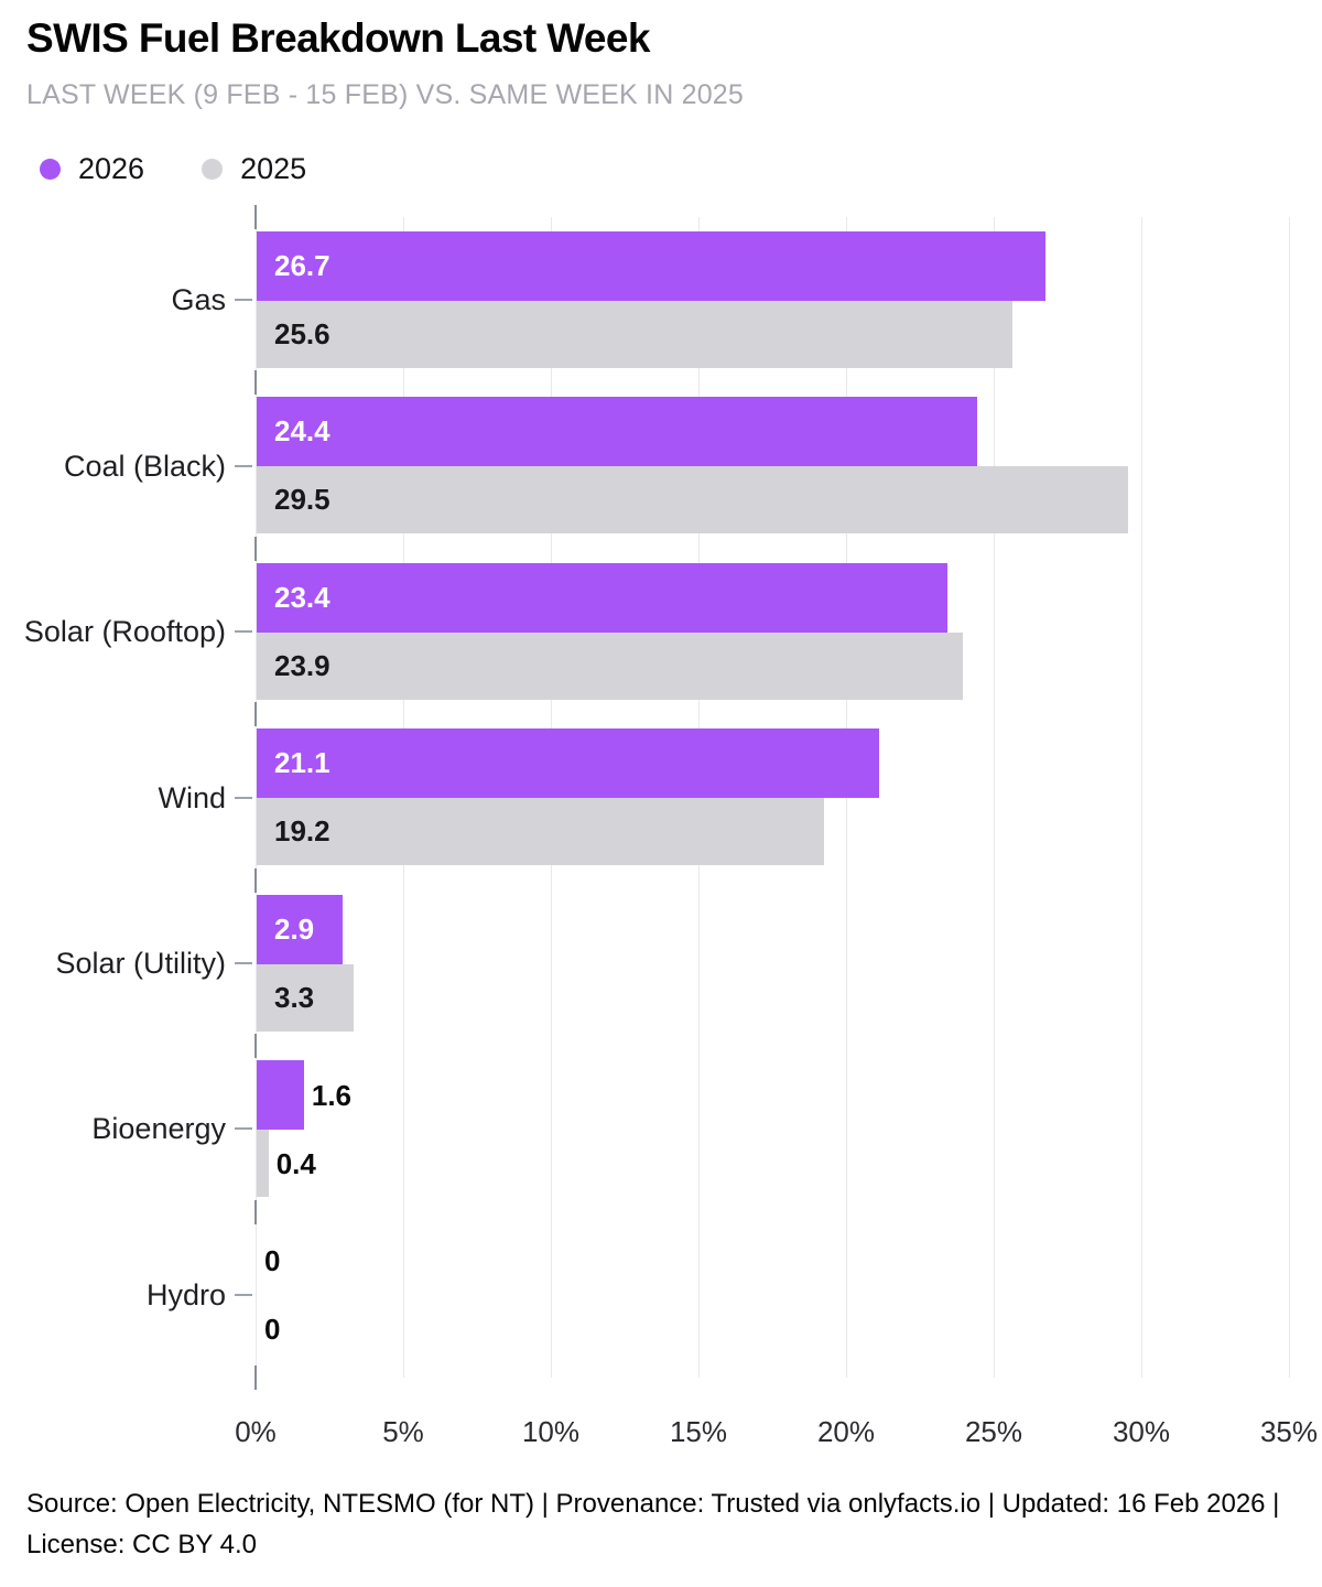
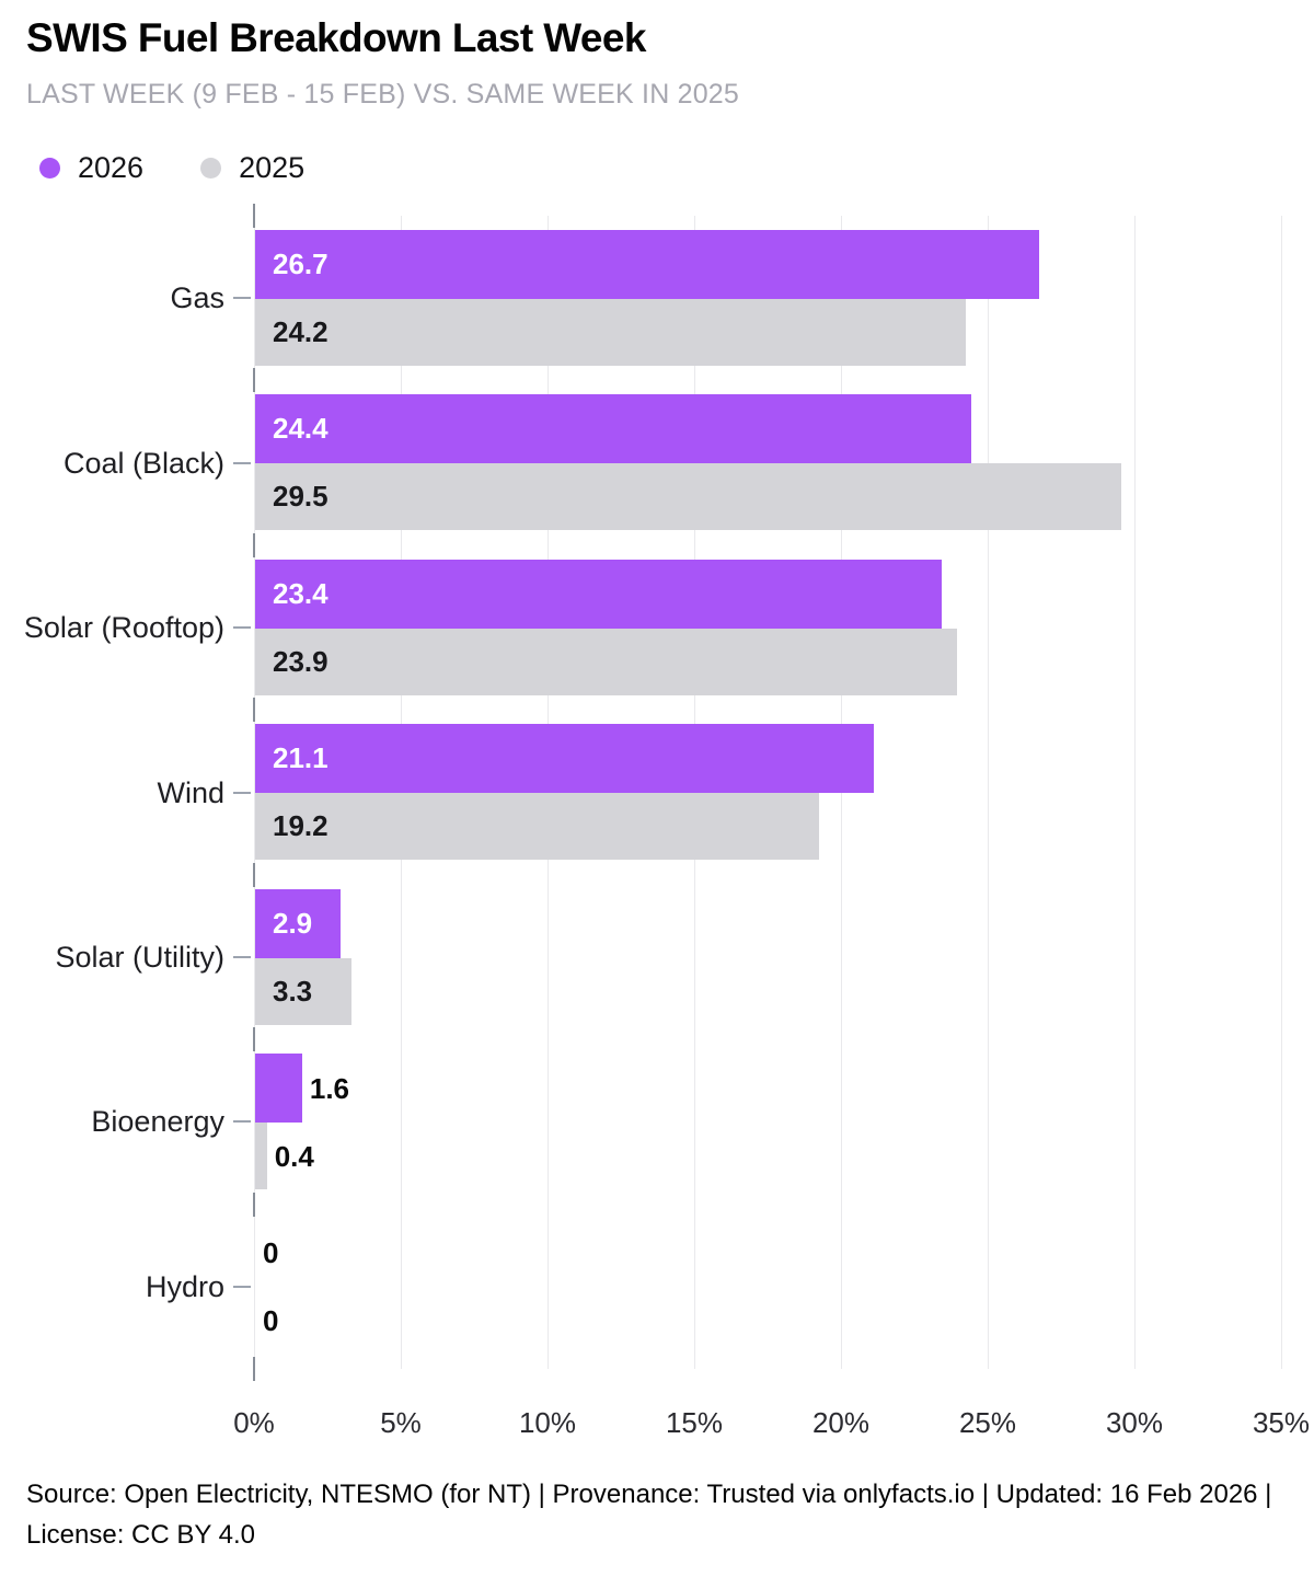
2025/Gas: 25.6 -> 24.2
